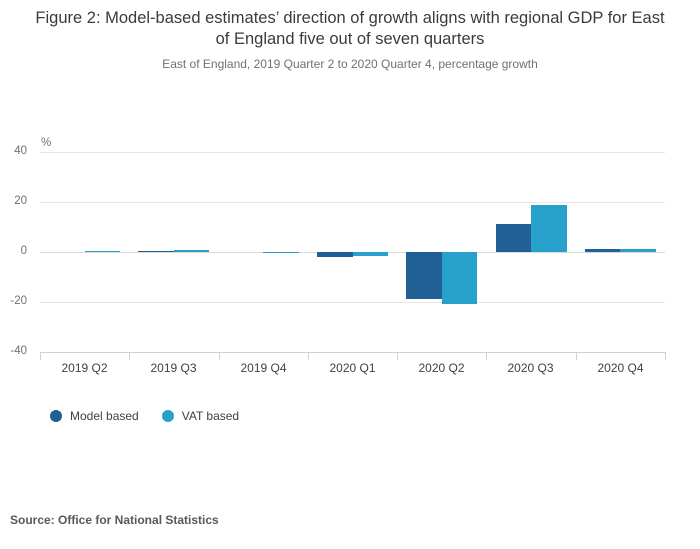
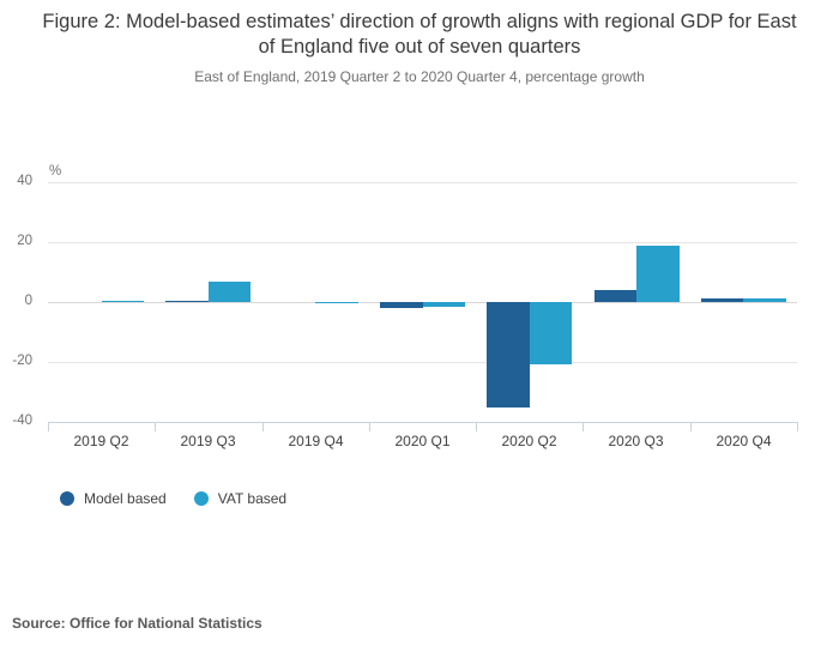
VAT based/2019 Q3: 1 -> 7
Model based/2020 Q2: -19 -> -35
Model based/2020 Q3: 11 -> 4
